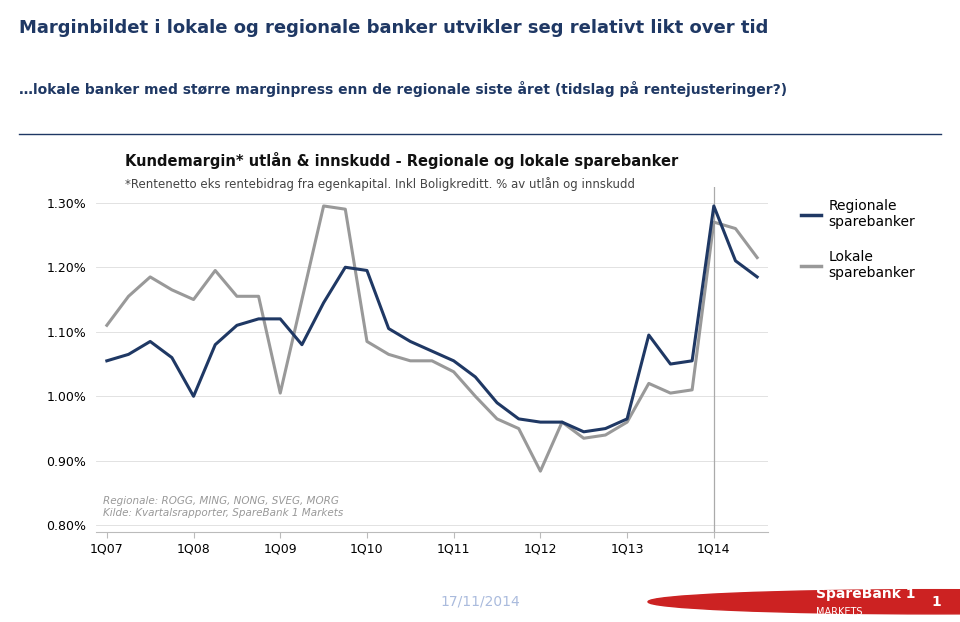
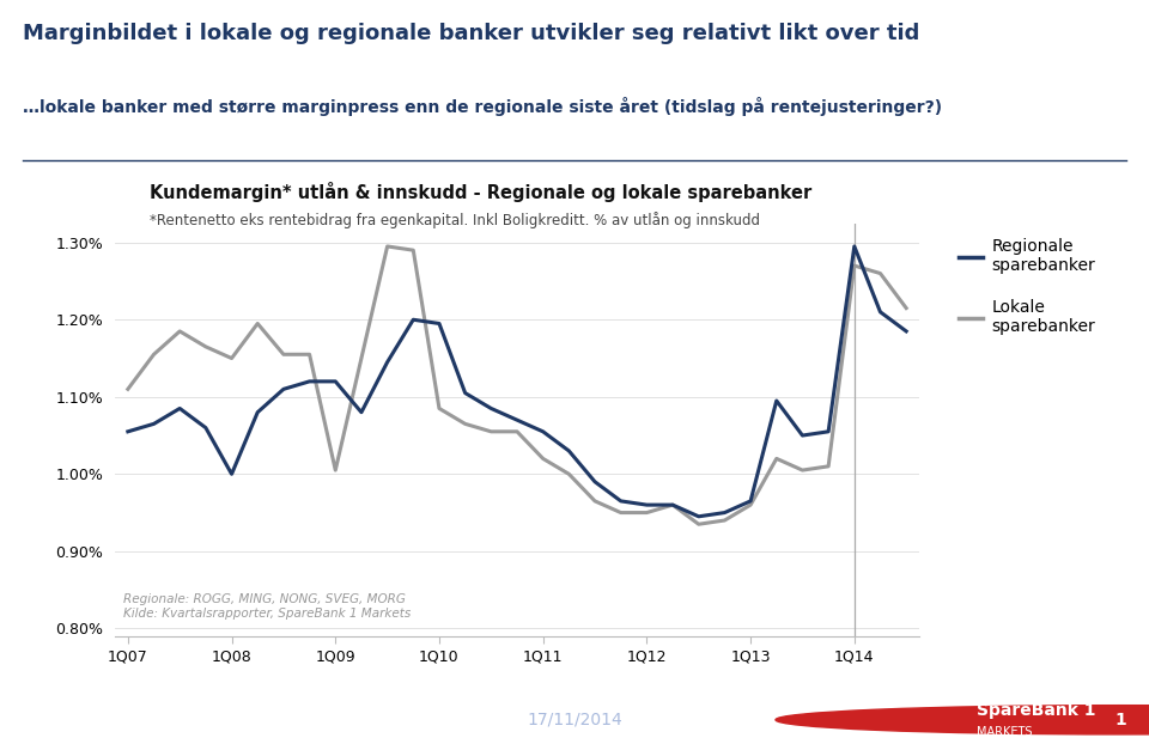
Lokale sparebanker/1Q11: 1.038% -> 1.020%
Lokale sparebanker/1Q12: 0.884% -> 0.950%
